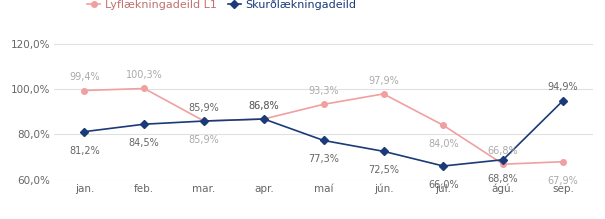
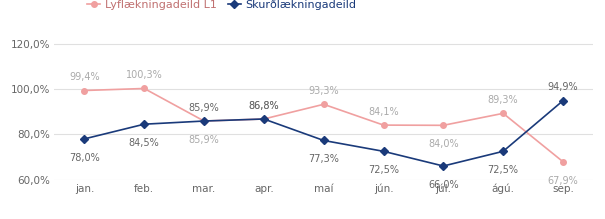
Skurðlækningadeild/jan.: 81,2% -> 78,0%
Lyflækningadeild L1/jún.: 97,9% -> 84,1%
Lyflækningadeild L1/ágú.: 66,8% -> 89,3%
Skurðlækningadeild/ágú.: 68,8% -> 72,5%
